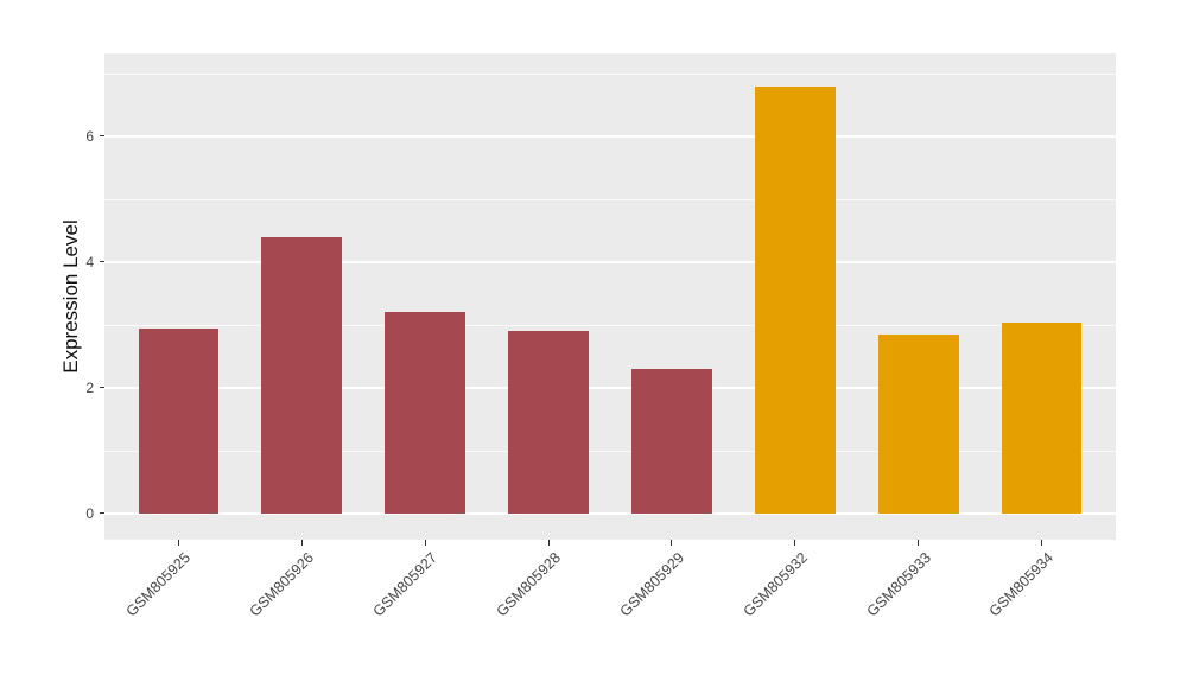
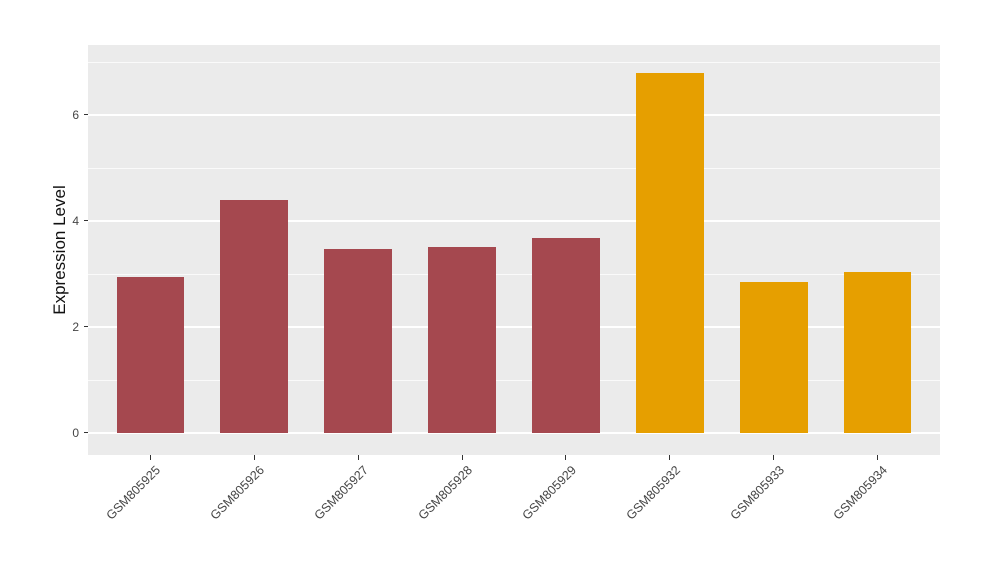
GSM805927: 3.2 -> 3.5
GSM805928: 2.9 -> 3.5
GSM805929: 2.3 -> 3.7
